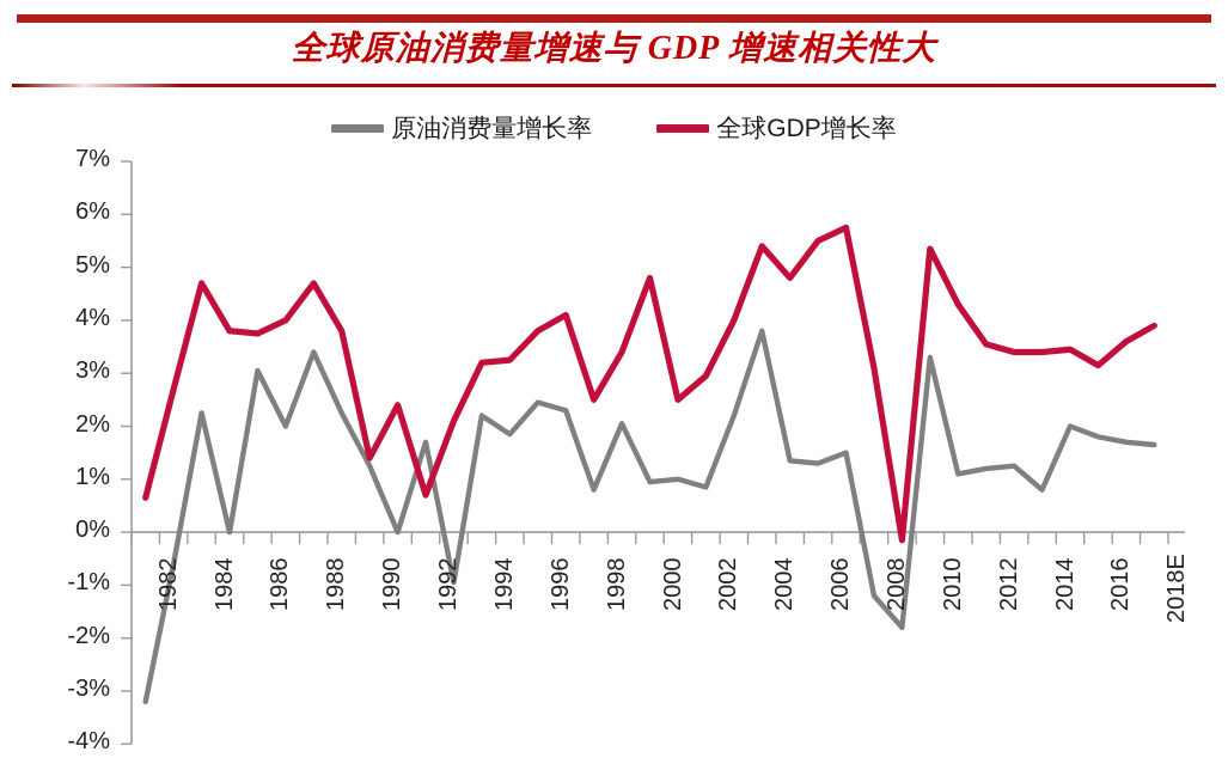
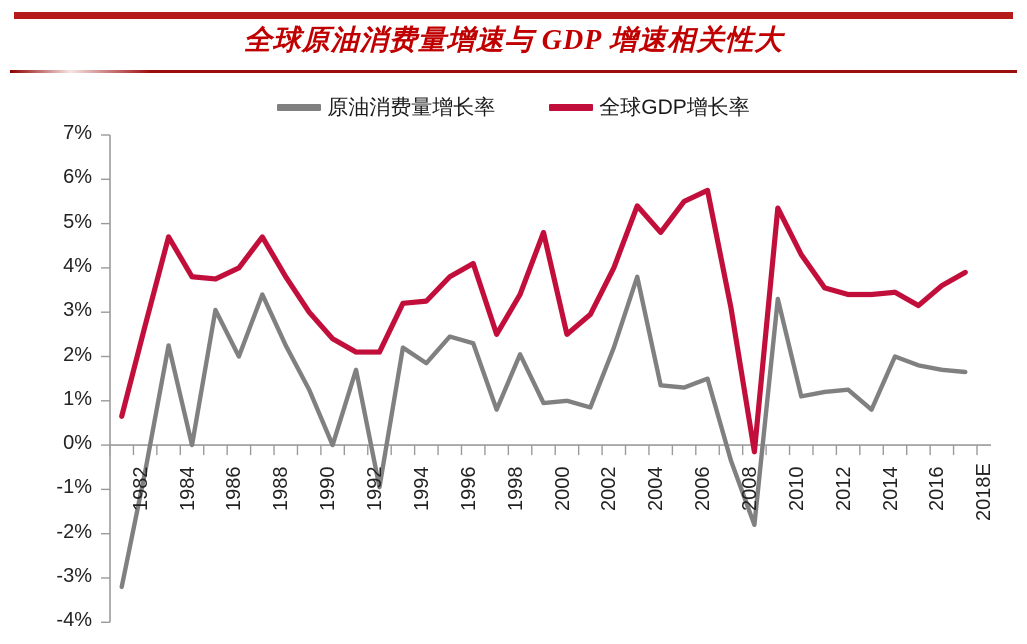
全球GDP增长率/1990: 1.4% -> 3.0%
全球GDP增长率/1992: 0.7% -> 2.1%
原油消费量增长率/2008: -1.2% -> -0.3%
